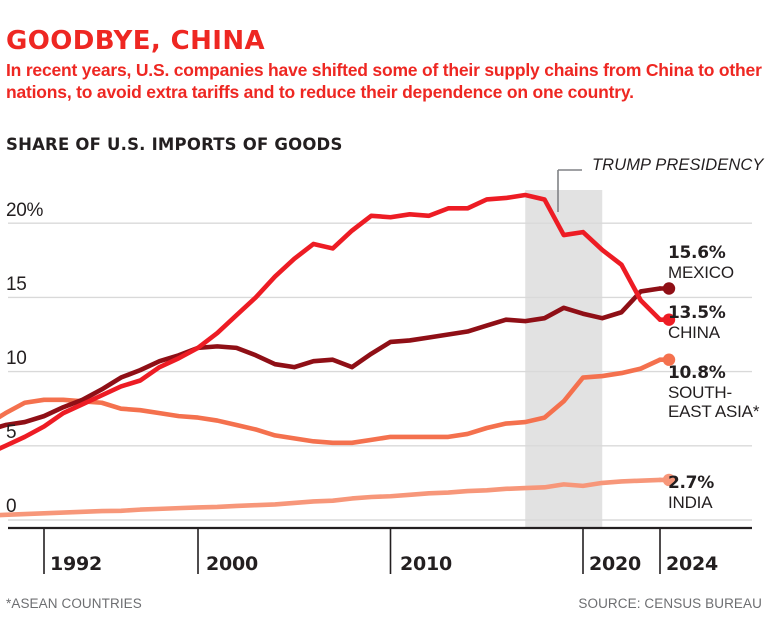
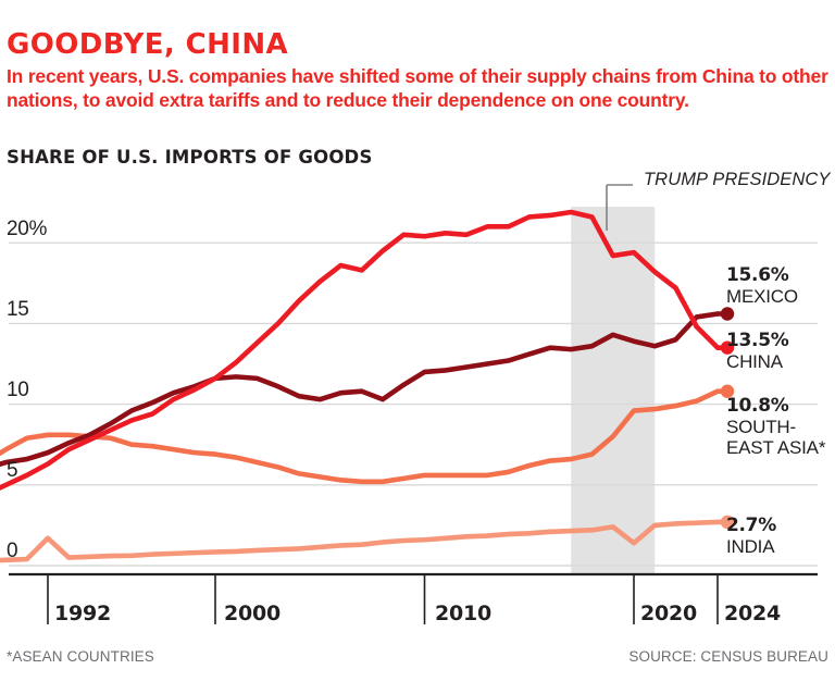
INDIA/1992: 0.5% -> 1.7%
INDIA/2020: 2.3% -> 1.4%
